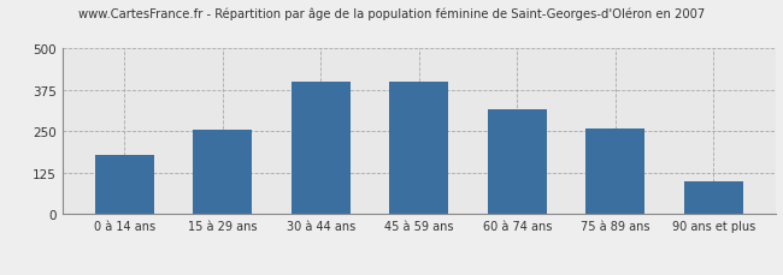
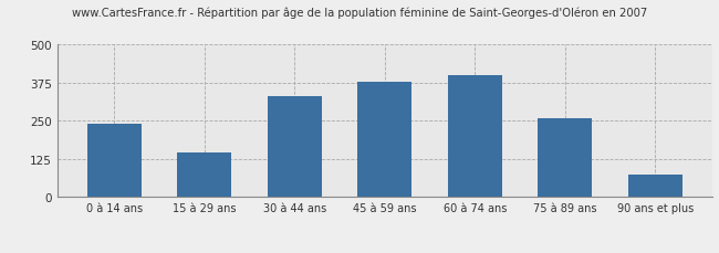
0 à 14 ans: 180 -> 240
15 à 29 ans: 255 -> 145
30 à 44 ans: 400 -> 330
45 à 59 ans: 400 -> 380
60 à 74 ans: 315 -> 400
90 ans et plus: 100 -> 75
